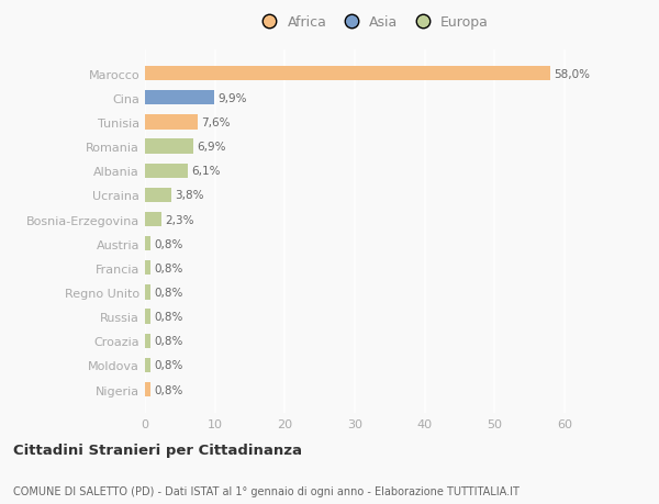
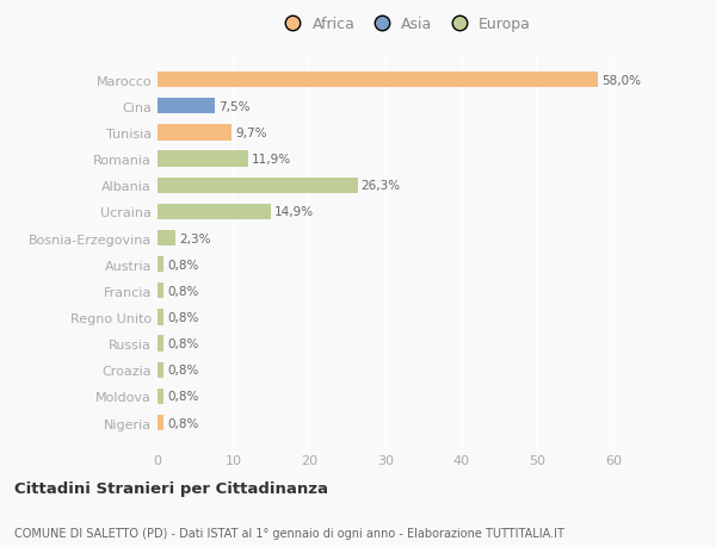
Cina: 9,9% -> 7,5%
Tunisia: 7,6% -> 9,7%
Romania: 6,9% -> 11,9%
Albania: 6,1% -> 26,3%
Ucraina: 3,8% -> 14,9%
